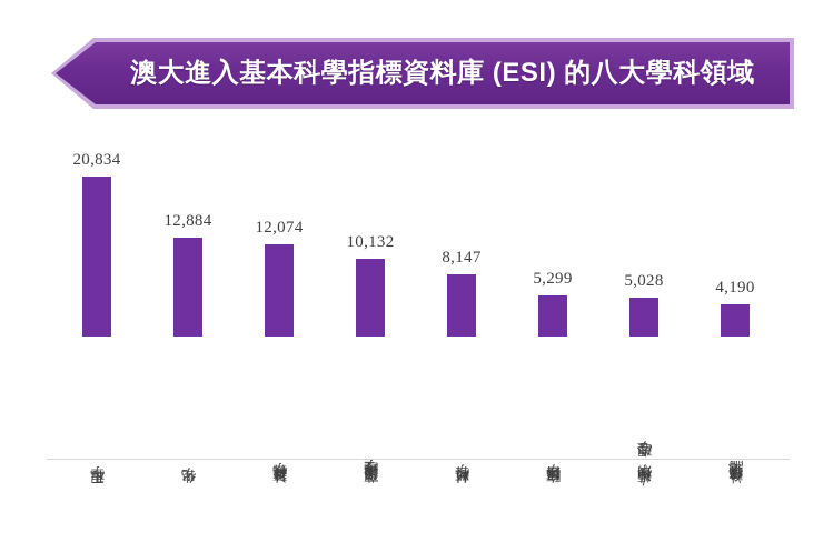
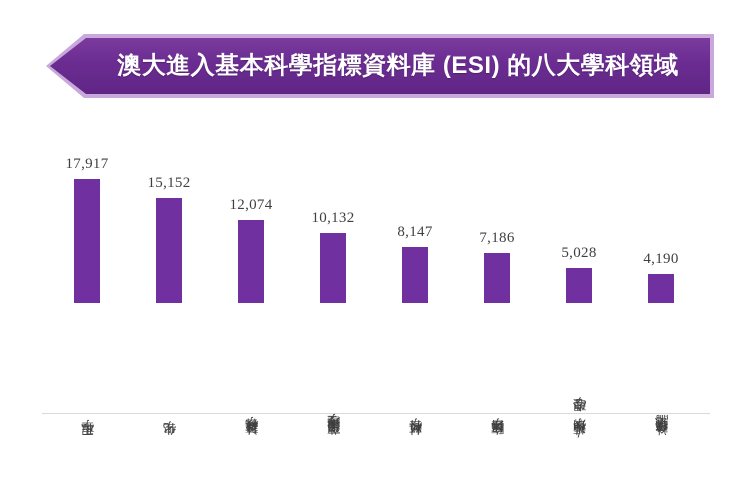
工程學: 20,834 -> 17,917
化學: 12,884 -> 15,152
臨床醫學: 5,299 -> 7,186
